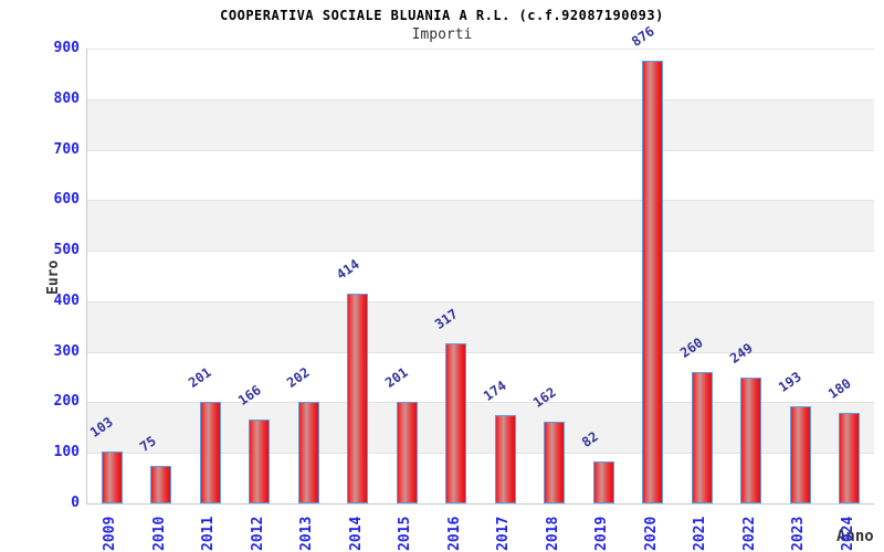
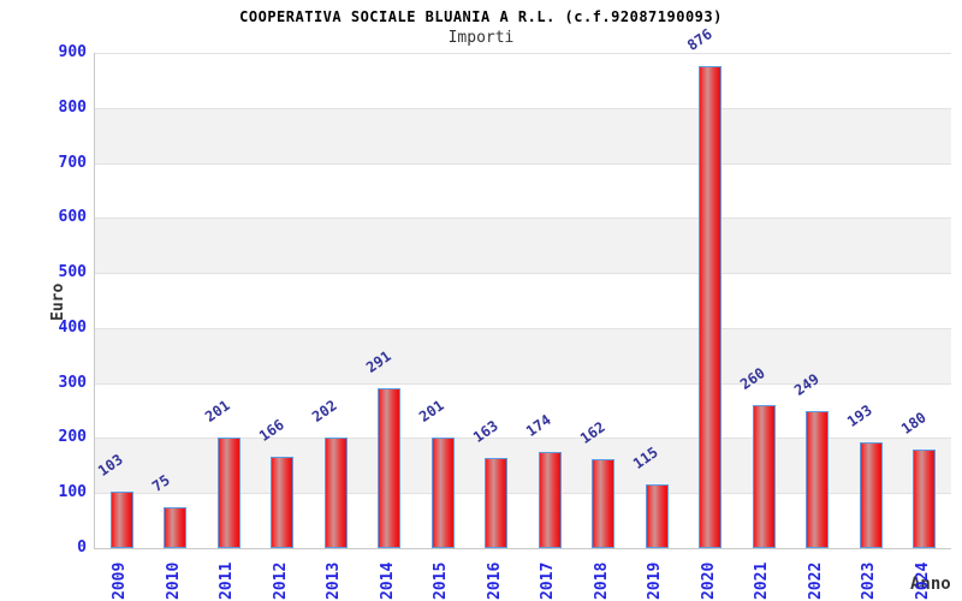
2014: 414 -> 291
2016: 317 -> 163
2019: 82 -> 115
